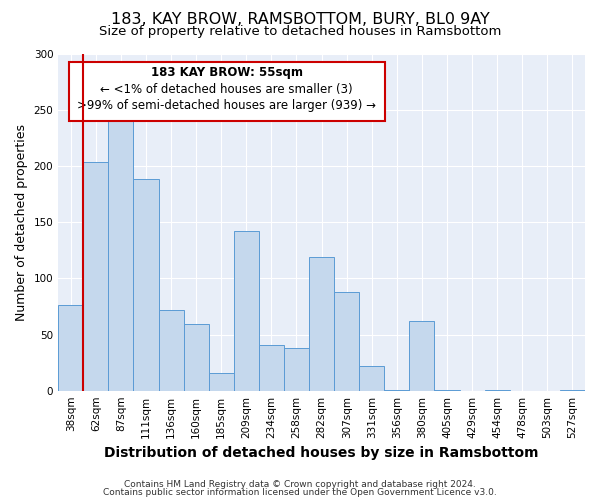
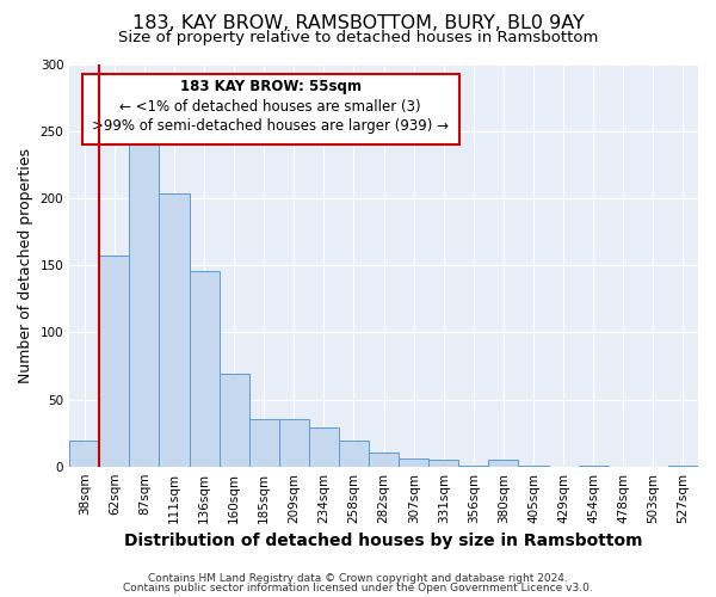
38sqm: 76 -> 19
62sqm: 204 -> 157
111sqm: 189 -> 204
136sqm: 72 -> 146
160sqm: 59 -> 69
185sqm: 16 -> 35
209sqm: 142 -> 35
234sqm: 41 -> 29
258sqm: 38 -> 19
282sqm: 119 -> 10
307sqm: 88 -> 6
331sqm: 22 -> 5
380sqm: 62 -> 5
